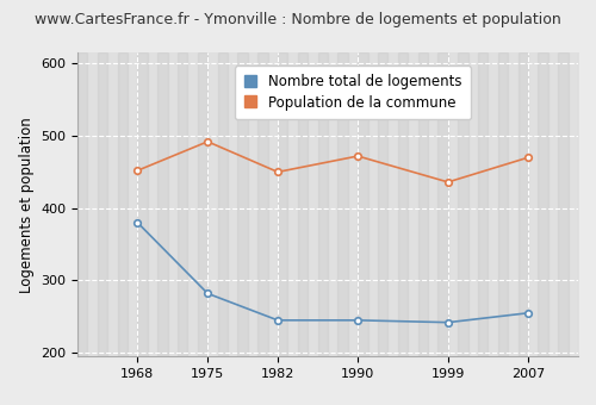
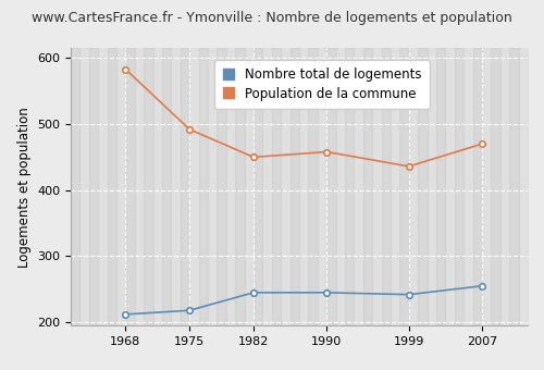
Nombre total de logements/1968: 380 -> 212
Population de la commune/1968: 452 -> 583
Nombre total de logements/1975: 282 -> 218
Population de la commune/1990: 472 -> 458
